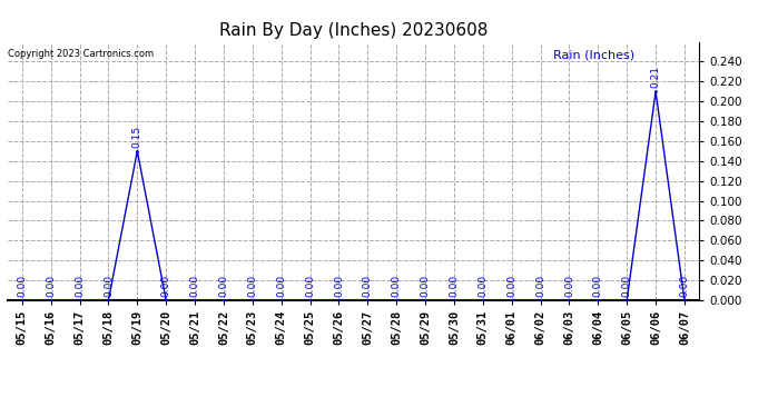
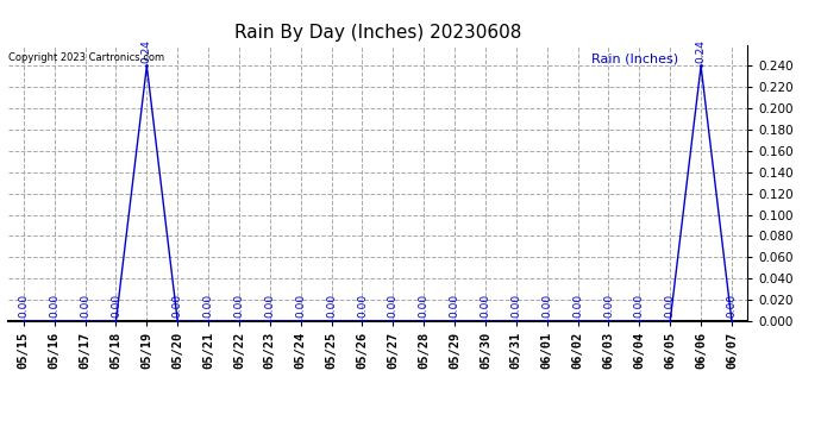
05/19: 0.15 -> 0.24
06/06: 0.21 -> 0.24
